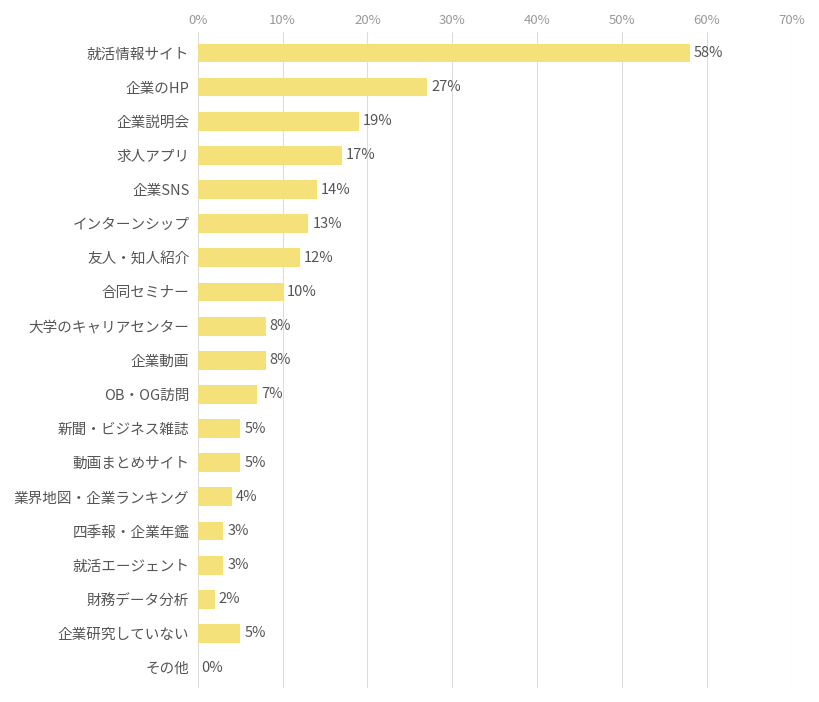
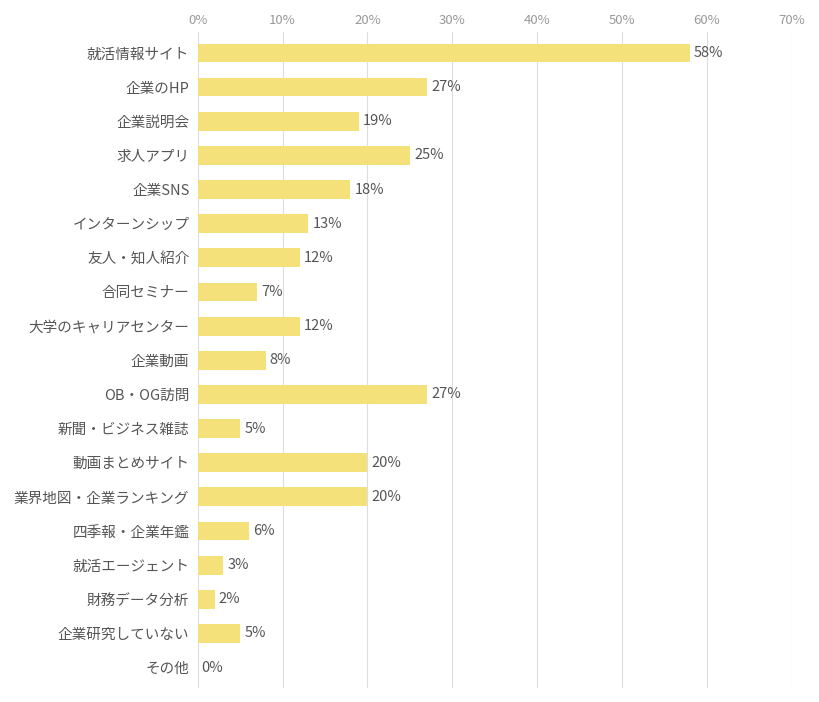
求人アプリ: 17% -> 25%
企業SNS: 14% -> 18%
合同セミナー: 10% -> 7%
大学のキャリアセンター: 8% -> 12%
OB・OG訪問: 7% -> 27%
動画まとめサイト: 5% -> 20%
業界地図・企業ランキング: 4% -> 20%
四季報・企業年鑑: 3% -> 6%
